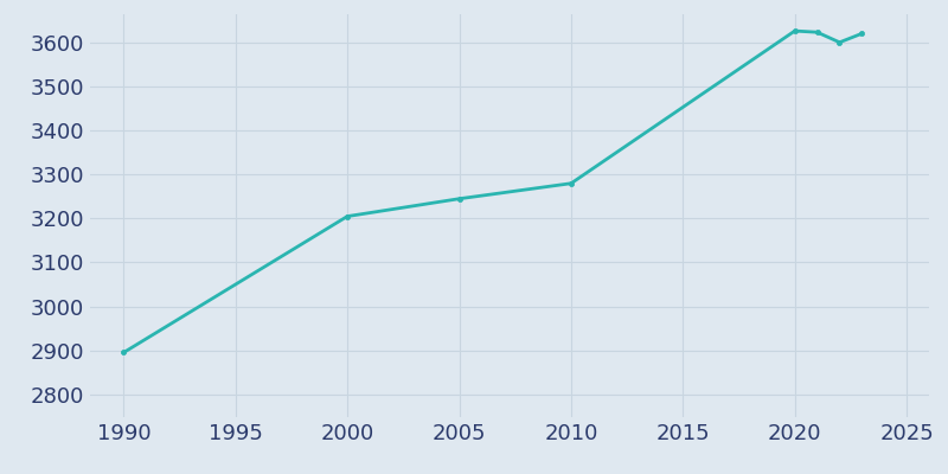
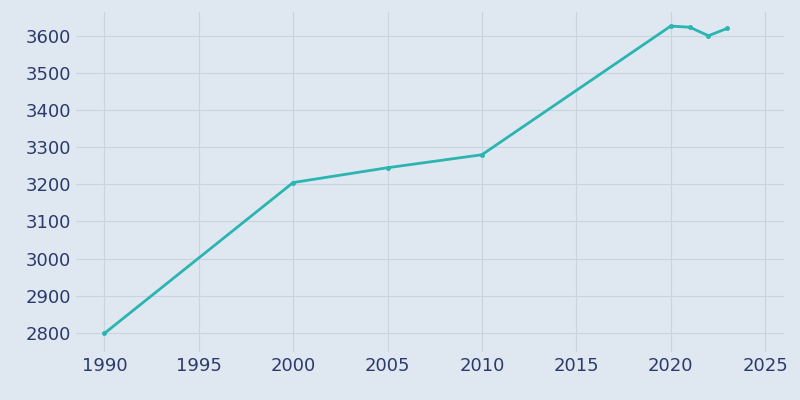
1990: 2895 -> 2798
